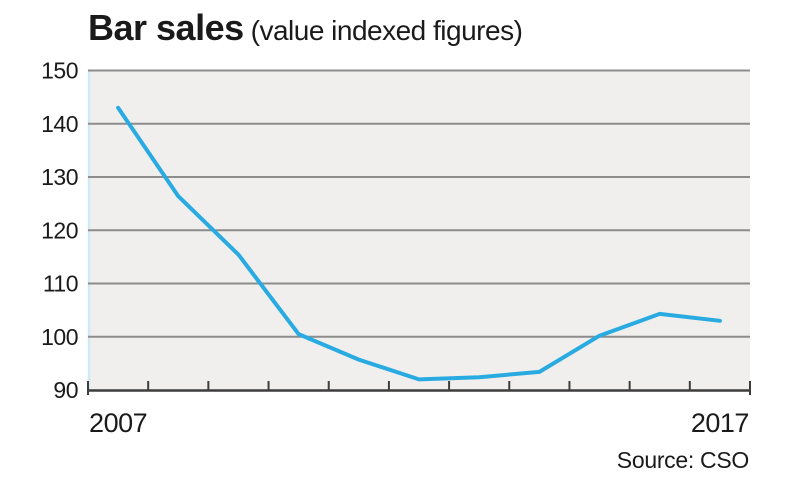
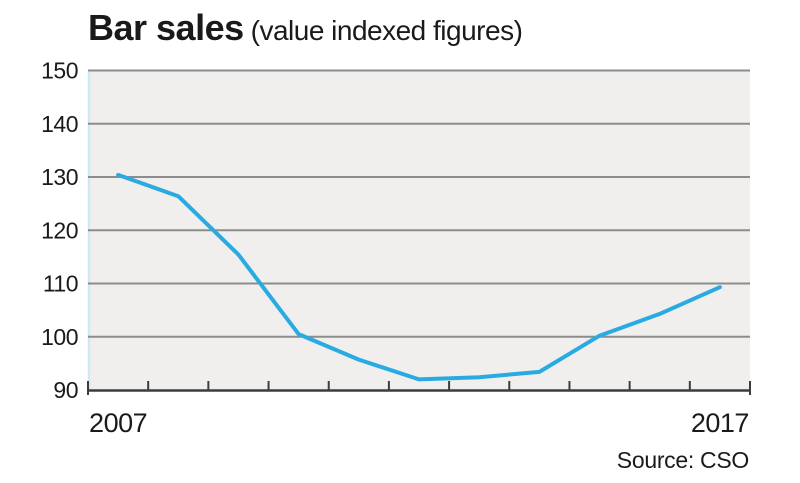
2007: 143 -> 130
2017: 103 -> 109
